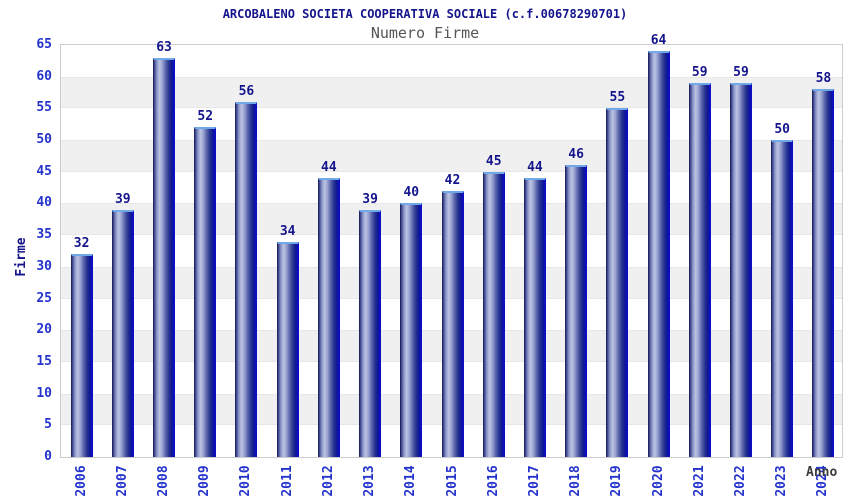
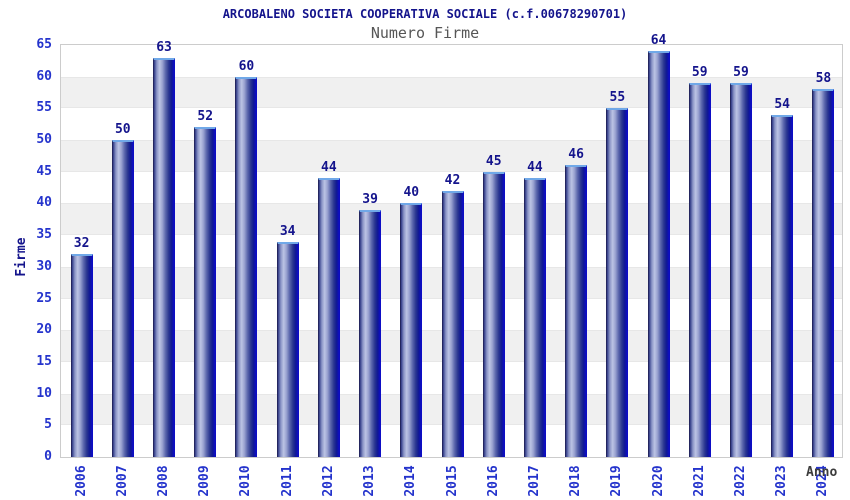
2007: 39 -> 50
2010: 56 -> 60
2023: 50 -> 54
